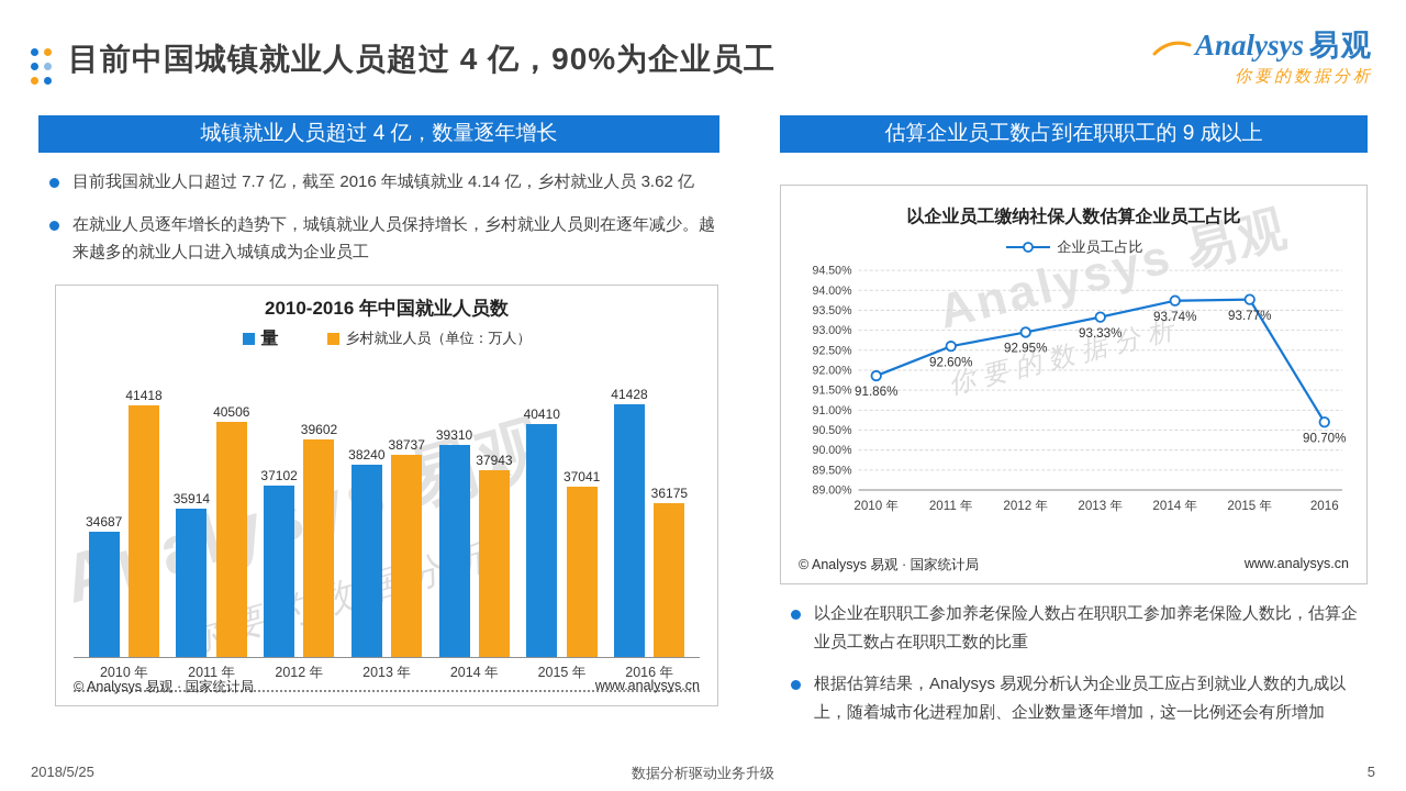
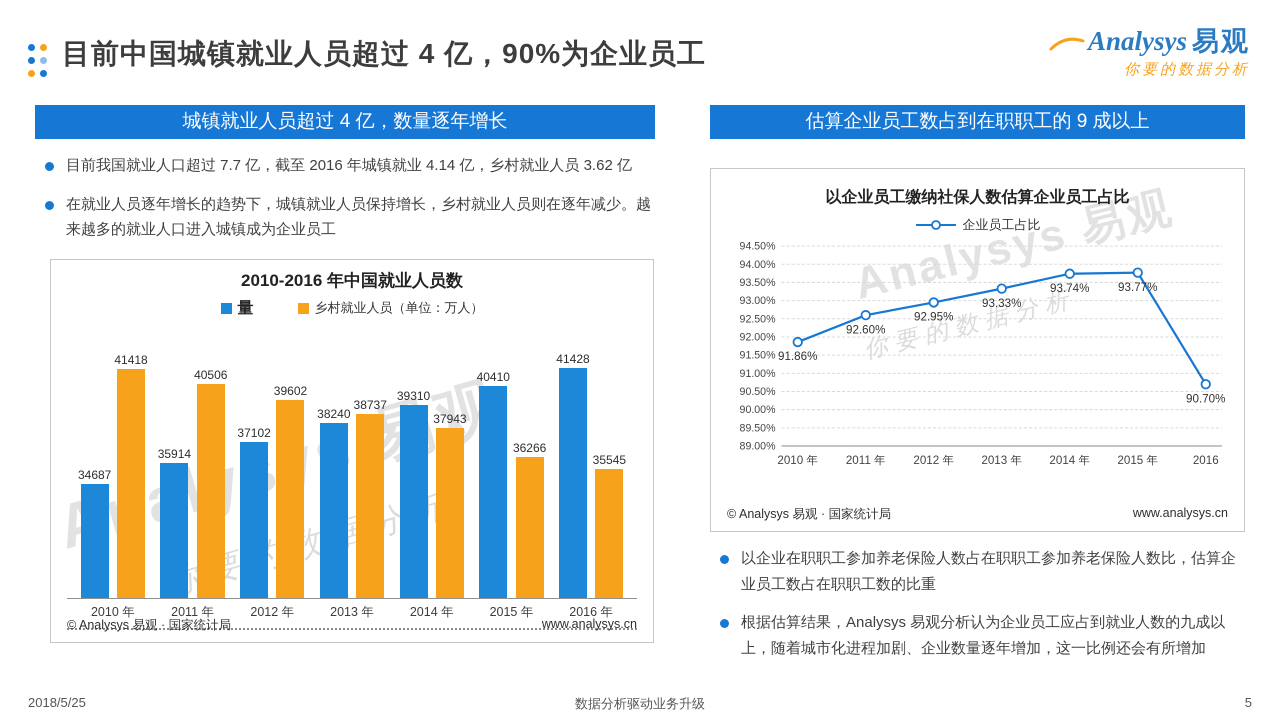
2010-2016 年中国就业人员数量/乡村就业人员（单位：万人）/2015 年: 37041 -> 36266
2010-2016 年中国就业人员数量/乡村就业人员（单位：万人）/2016 年: 36175 -> 35545
